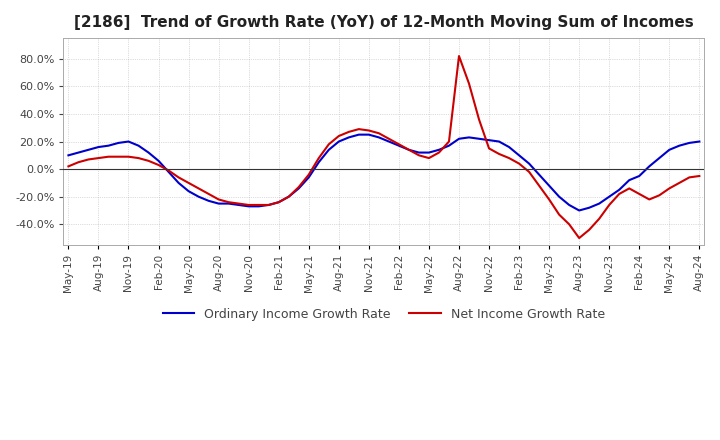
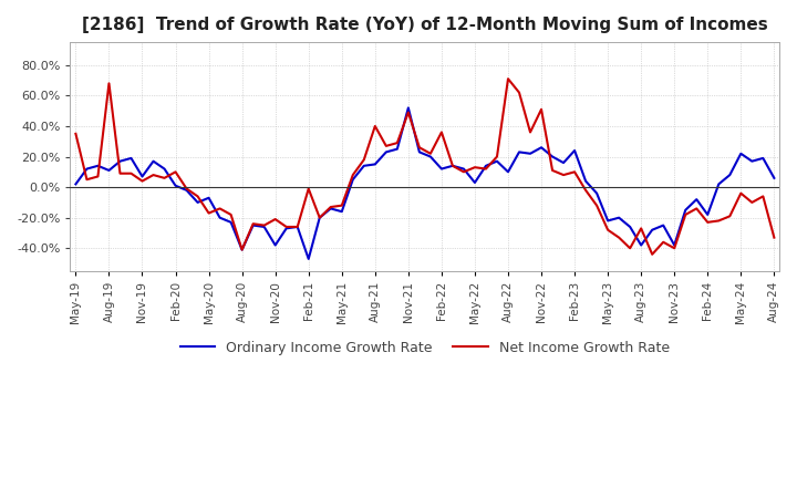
Ordinary Income Growth Rate/May-19: 10% -> 2%
Net Income Growth Rate/May-19: 2% -> 35%
Ordinary Income Growth Rate/Aug-19: 16% -> 11%
Net Income Growth Rate/Aug-19: 8% -> 68%
Ordinary Income Growth Rate/Nov-19: 20% -> 7%
Net Income Growth Rate/Nov-19: 9% -> 4%
Ordinary Income Growth Rate/Feb-20: 6% -> 1%
Net Income Growth Rate/Feb-20: 3% -> 10%
Ordinary Income Growth Rate/May-20: -16% -> -7%
Net Income Growth Rate/May-20: -10% -> -17%
Ordinary Income Growth Rate/Aug-20: -25% -> -41%
Net Income Growth Rate/Aug-20: -22% -> -41%
Ordinary Income Growth Rate/Nov-20: -27% -> -38%
Net Income Growth Rate/Nov-20: -26% -> -21%
Ordinary Income Growth Rate/Feb-21: -24% -> -47%
Net Income Growth Rate/Feb-21: -24% -> -1%
Ordinary Income Growth Rate/May-21: -6% -> -16%
Net Income Growth Rate/May-21: -4% -> -12%
Ordinary Income Growth Rate/Aug-21: 20% -> 15%
Net Income Growth Rate/Aug-21: 24% -> 40%
Ordinary Income Growth Rate/Nov-21: 25% -> 52%
Net Income Growth Rate/Nov-21: 28% -> 49%
Ordinary Income Growth Rate/Feb-22: 17% -> 12%
Net Income Growth Rate/Feb-22: 18% -> 36%
Ordinary Income Growth Rate/May-22: 12% -> 3%
Net Income Growth Rate/May-22: 8% -> 13%
Ordinary Income Growth Rate/Aug-22: 22% -> 10%
Net Income Growth Rate/Aug-22: 82% -> 71%
Ordinary Income Growth Rate/Nov-22: 21% -> 26%
Net Income Growth Rate/Nov-22: 15% -> 51%
Ordinary Income Growth Rate/Feb-23: 10% -> 24%
Net Income Growth Rate/Feb-23: 4% -> 10%
Ordinary Income Growth Rate/May-23: -12% -> -22%
Net Income Growth Rate/May-23: -22% -> -28%
Ordinary Income Growth Rate/Aug-23: -30% -> -38%
Net Income Growth Rate/Aug-23: -50% -> -27%
Ordinary Income Growth Rate/Nov-23: -20% -> -38%
Net Income Growth Rate/Nov-23: -26% -> -40%
Ordinary Income Growth Rate/Feb-24: -5% -> -18%
Net Income Growth Rate/Feb-24: -18% -> -23%
Ordinary Income Growth Rate/May-24: 14% -> 22%
Net Income Growth Rate/May-24: -14% -> -4%
Ordinary Income Growth Rate/Aug-24: 20% -> 6%
Net Income Growth Rate/Aug-24: -5% -> -33%
